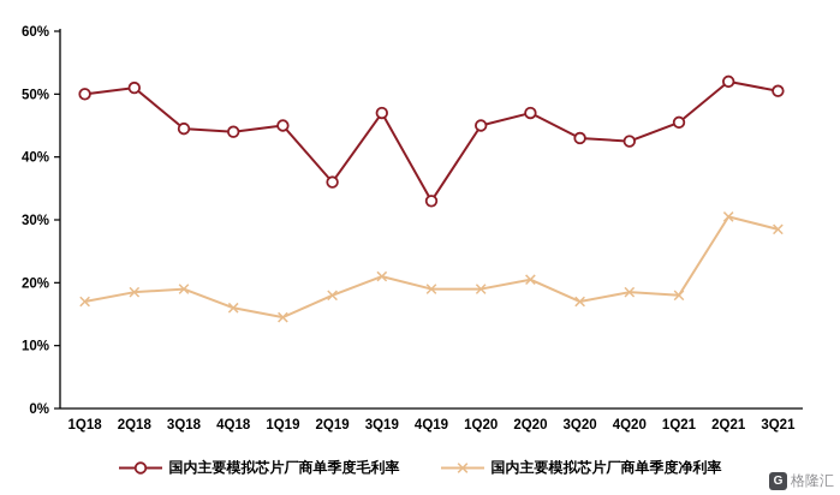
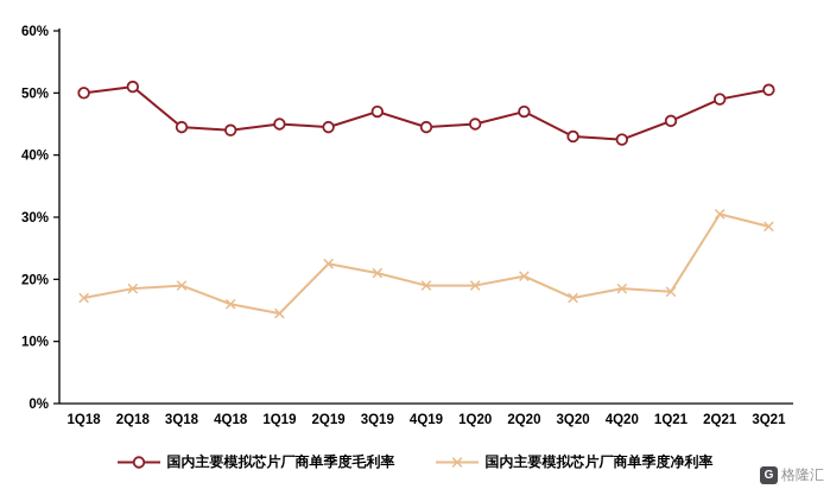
国内主要模拟芯片厂商单季度毛利率/2Q19: 36% -> 44%
国内主要模拟芯片厂商单季度净利率/2Q19: 18% -> 22%
国内主要模拟芯片厂商单季度毛利率/4Q19: 33% -> 44%
国内主要模拟芯片厂商单季度毛利率/2Q21: 52% -> 49%
